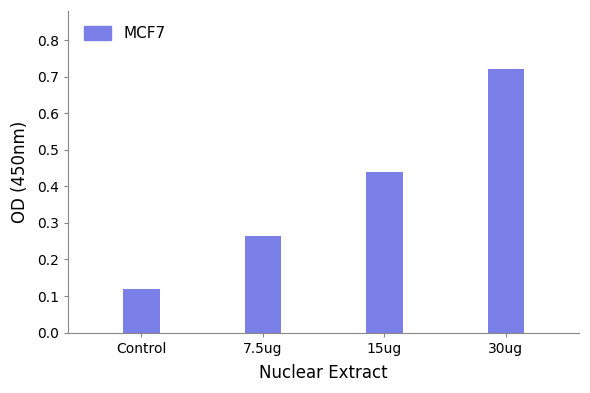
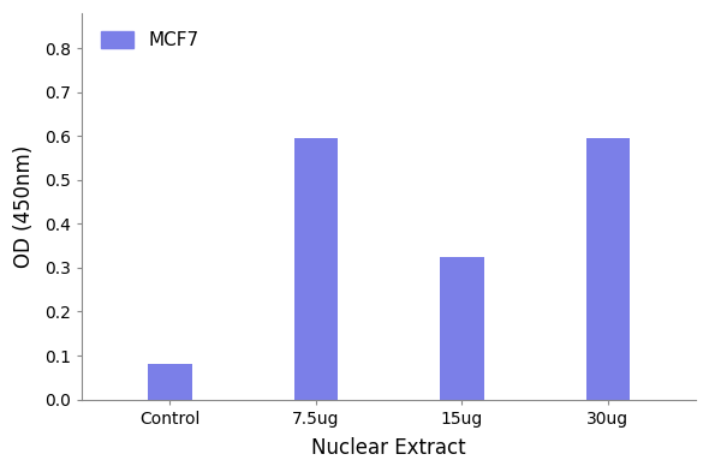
Control: 0.120 -> 0.080
7.5ug: 0.265 -> 0.595
15ug: 0.440 -> 0.325
30ug: 0.722 -> 0.595
